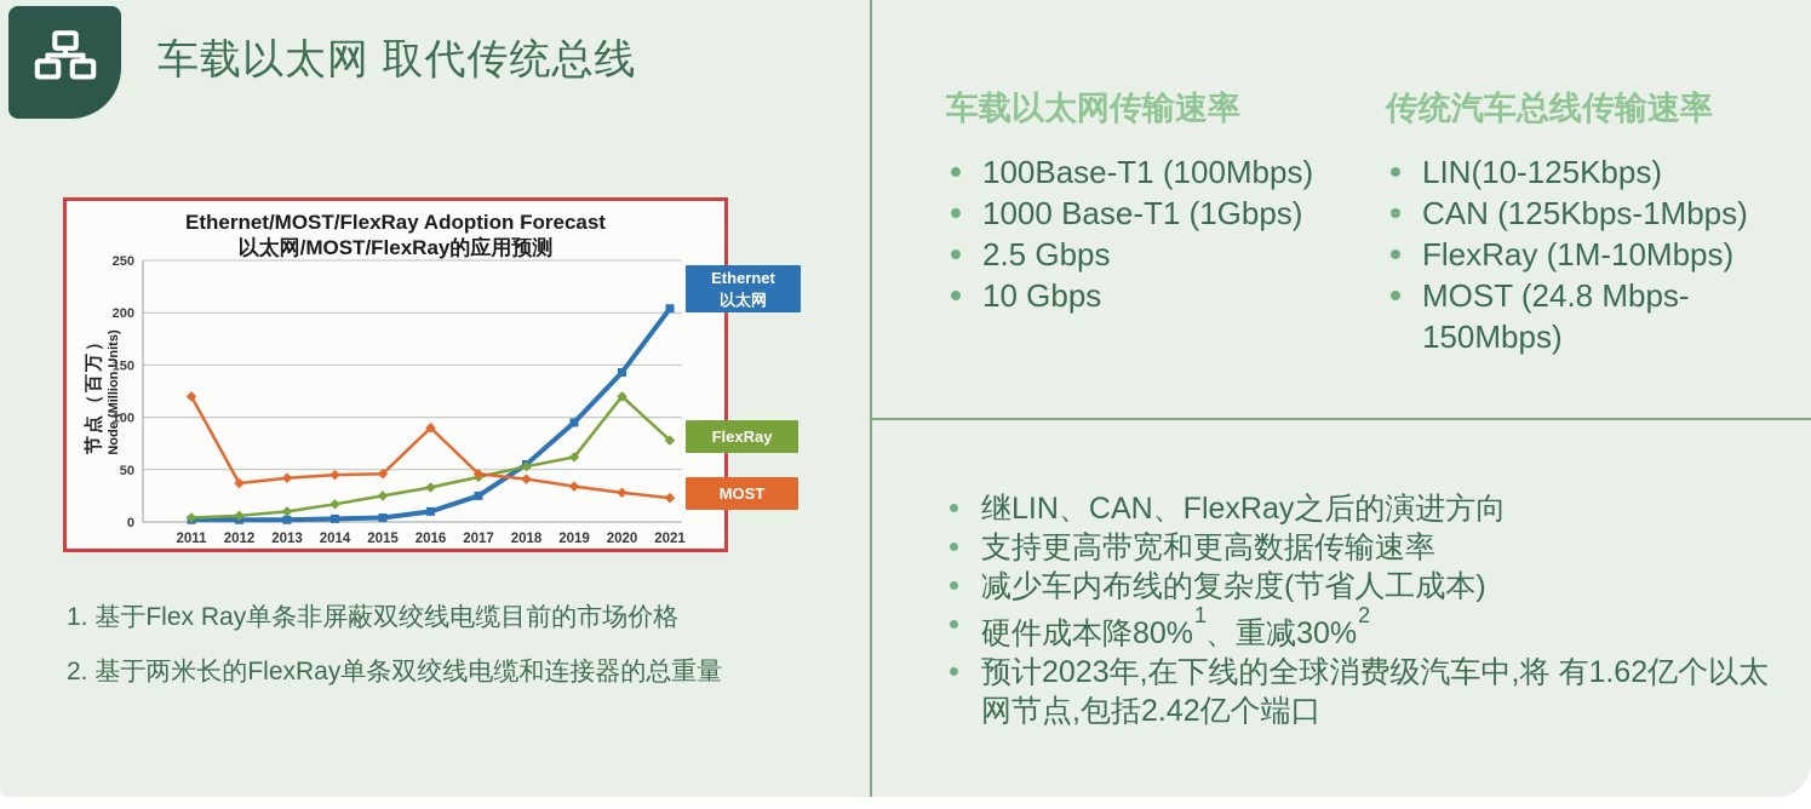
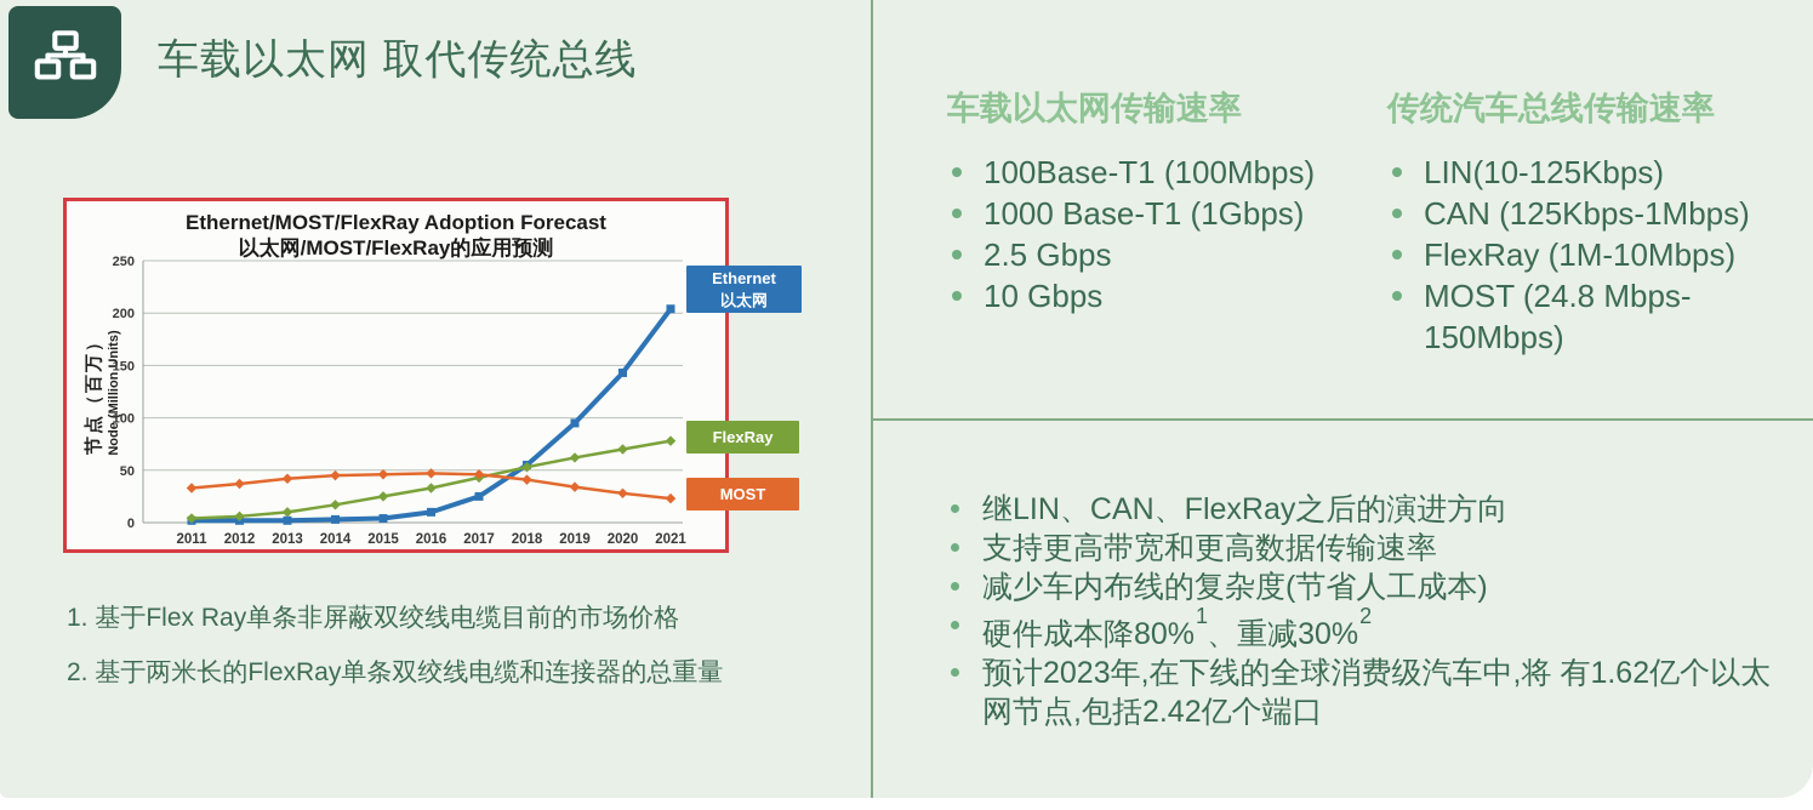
MOST/2011: 120 -> 30
MOST/2016: 90 -> 50
FlexRay/2020: 120 -> 70
